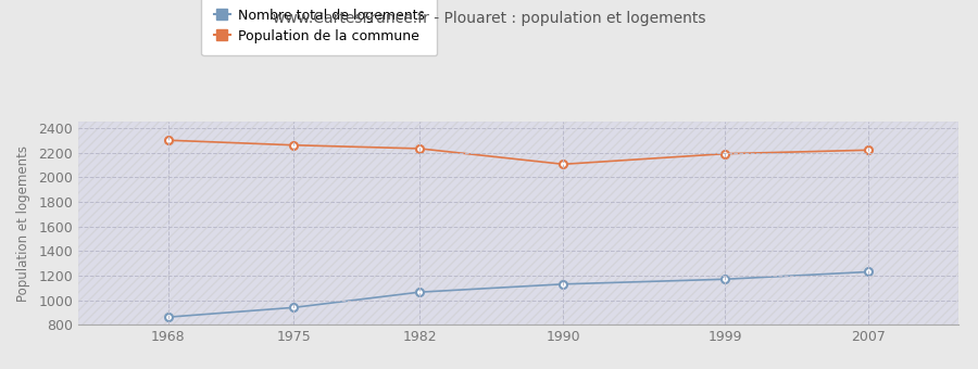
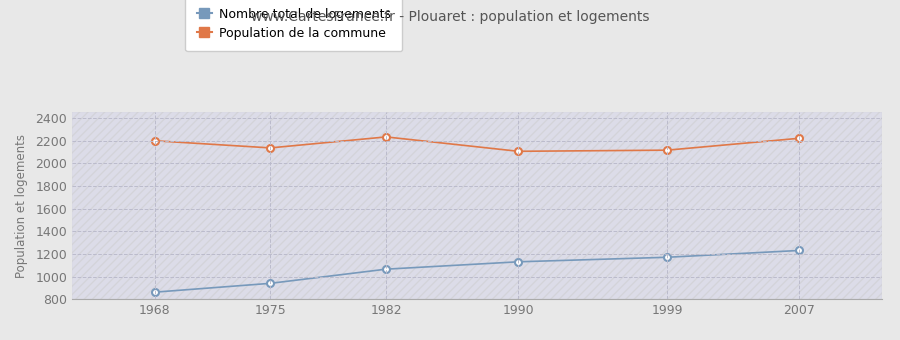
Population de la commune/1968: 2300 -> 2200
Population de la commune/1975: 2260 -> 2140
Population de la commune/1999: 2190 -> 2120
